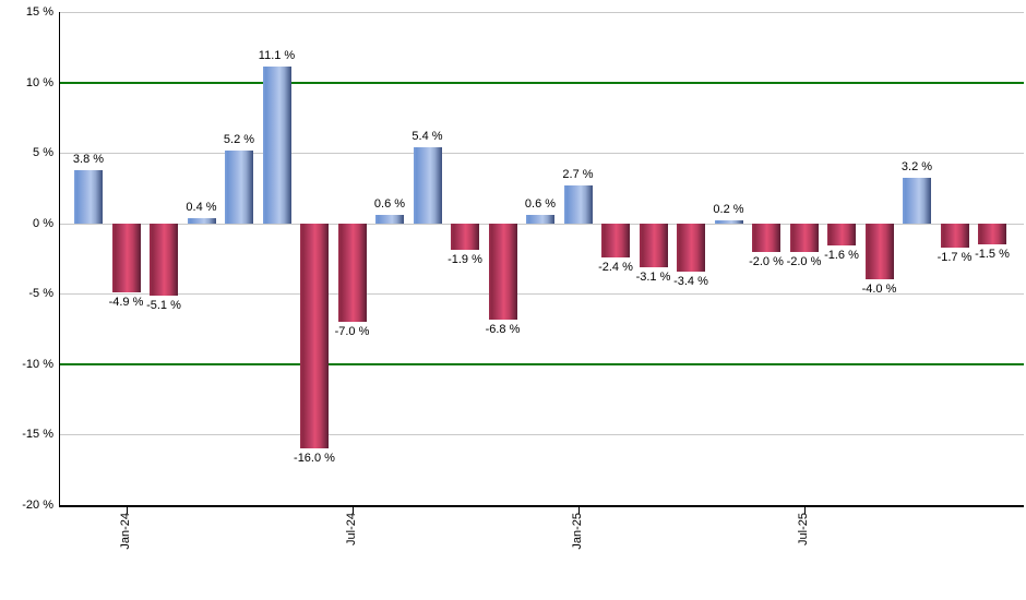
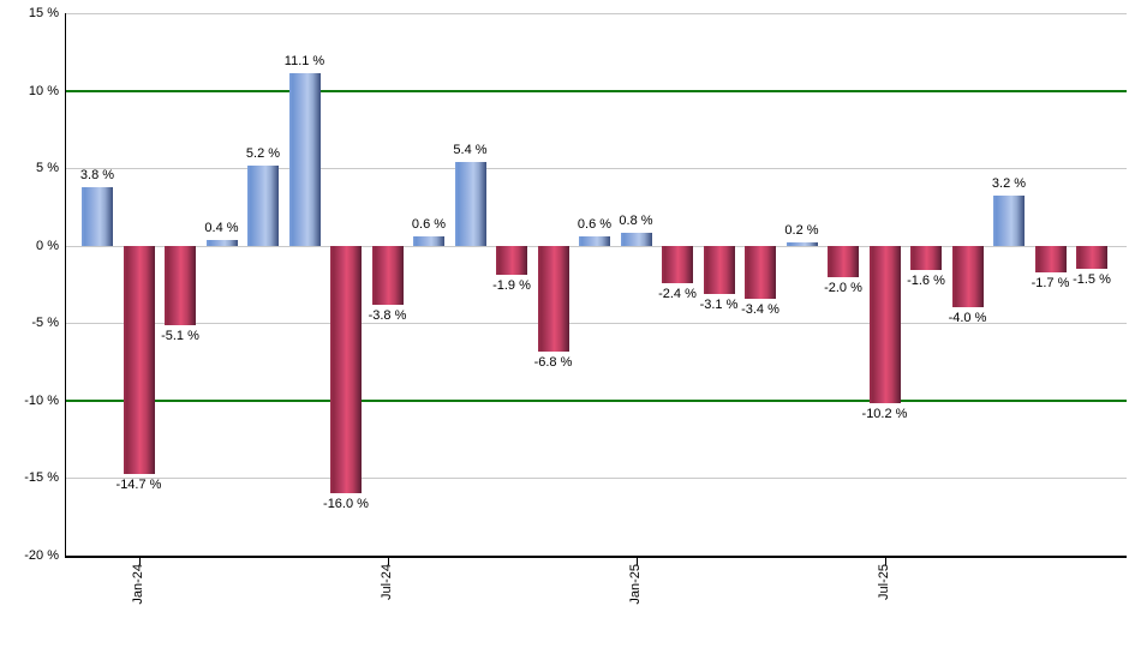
Jan-24: -4.9 -> -14.7
Jul-24: -7.0 -> -3.8
Jan-25: 2.7 -> 0.8
Jul-25: -2.0 -> -10.2
